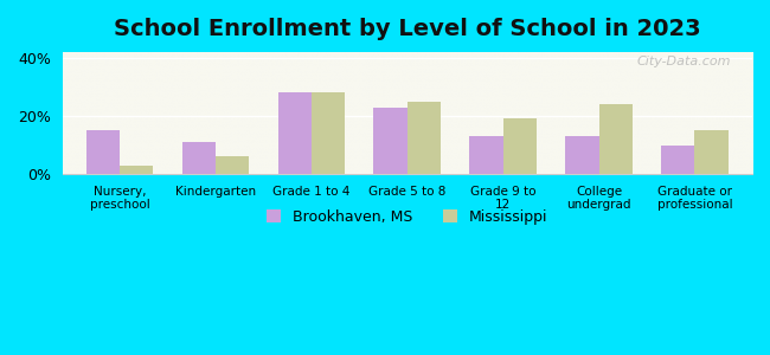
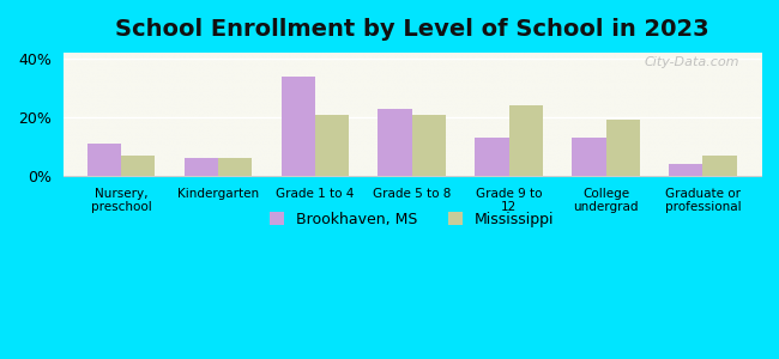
Brookhaven, MS/Nursery, preschool: 15% -> 11%
Mississippi/Nursery, preschool: 3% -> 7%
Brookhaven, MS/Kindergarten: 11% -> 6%
Brookhaven, MS/Grade 1 to 4: 28% -> 34%
Mississippi/Grade 1 to 4: 28% -> 21%
Mississippi/Grade 5 to 8: 25% -> 21%
Mississippi/Grade 9 to 12: 19% -> 24%
Mississippi/College undergrad: 24% -> 19%
Brookhaven, MS/Graduate or professional: 10% -> 4%
Mississippi/Graduate or professional: 15% -> 7%
